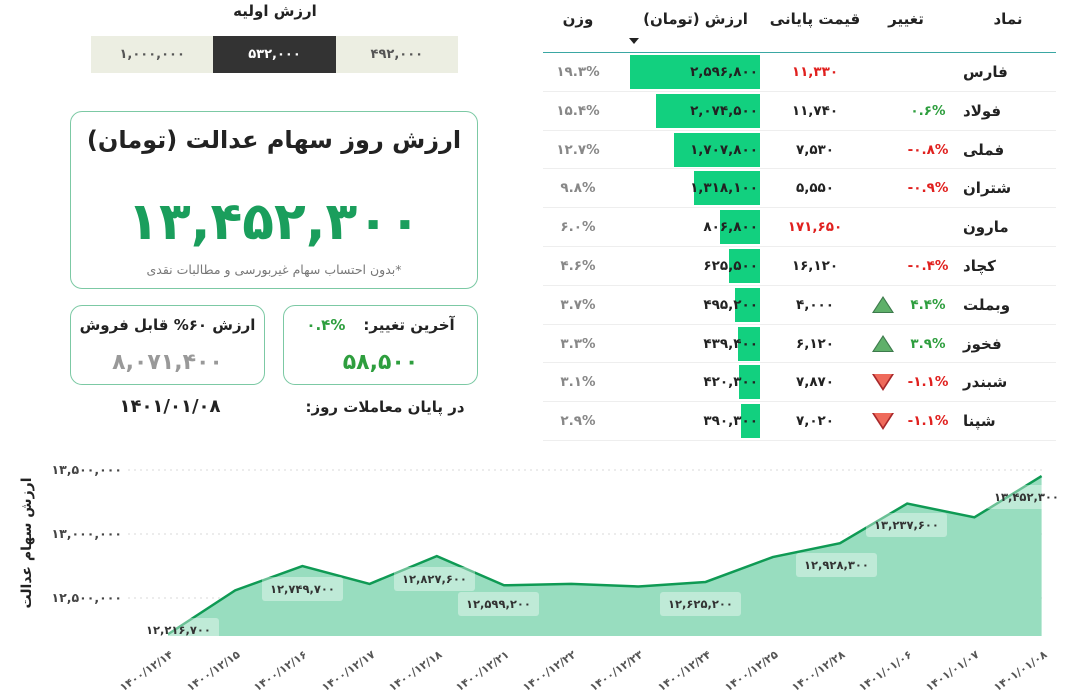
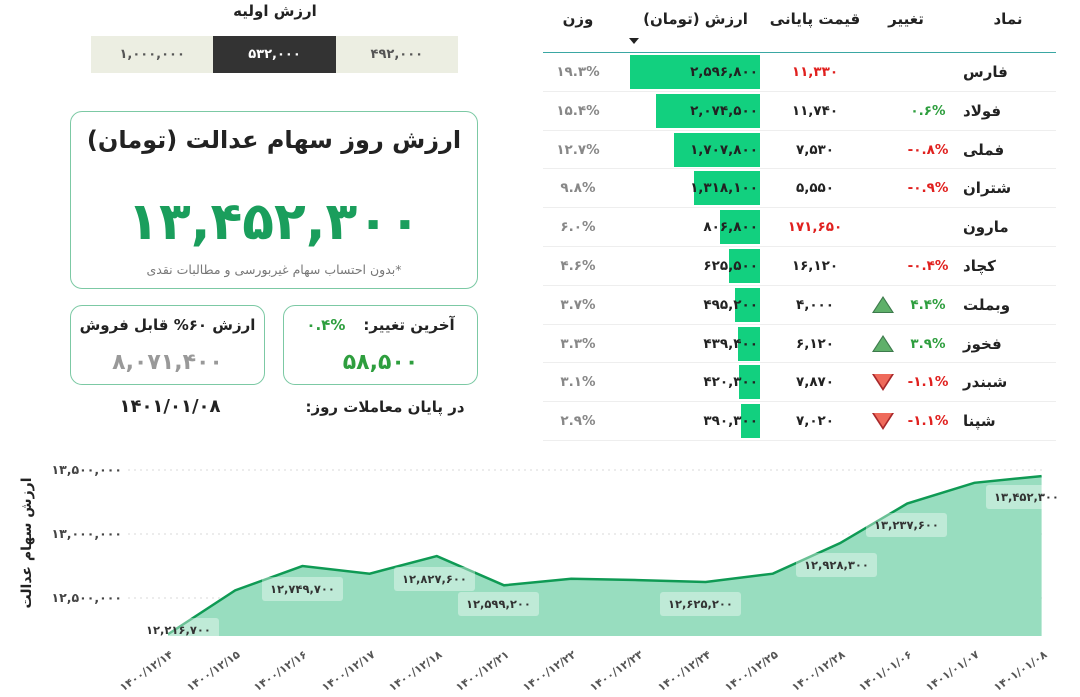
۱۴۰۰/۱۲/۱۷: 12610000 -> 12690000
۱۴۰۰/۱۲/۲۲: 12610000 -> 12650000
۱۴۰۰/۱۲/۲۳: 12590000 -> 12640000
۱۴۰۰/۱۲/۲۵: 12820000 -> 12690000
۱۴۰۱/۰۱/۰۷: 13130000 -> 13400000
